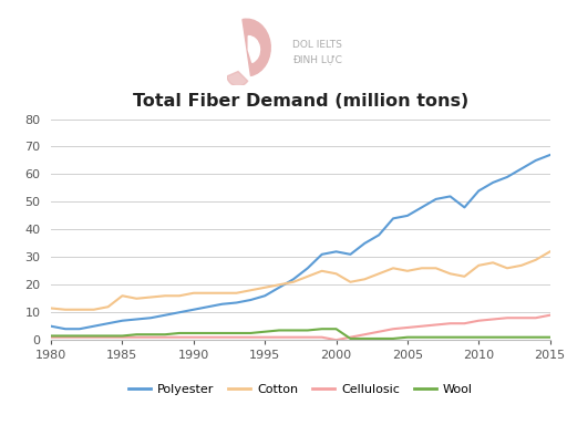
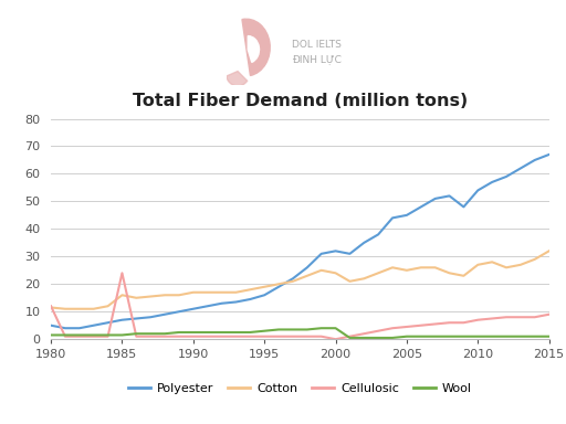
Cellulosic/1980: 1.0 -> 12.0
Cellulosic/1985: 1.0 -> 24.0
